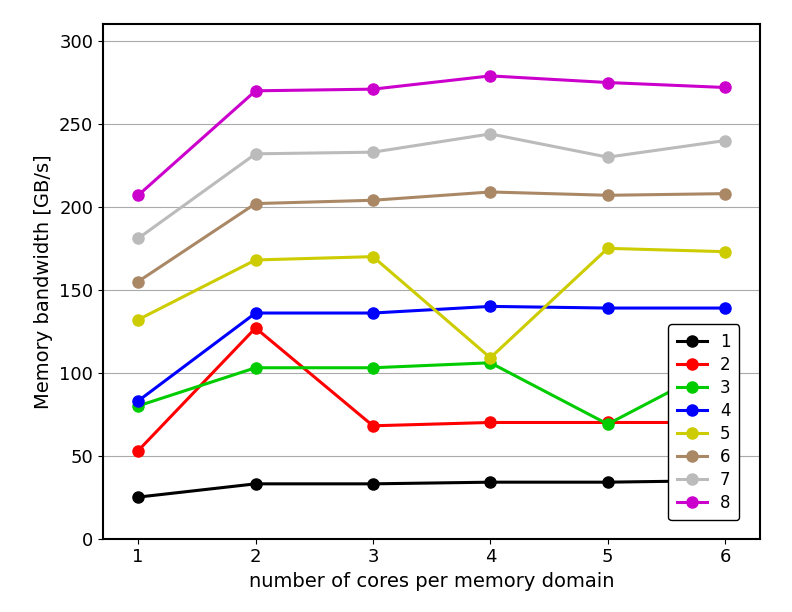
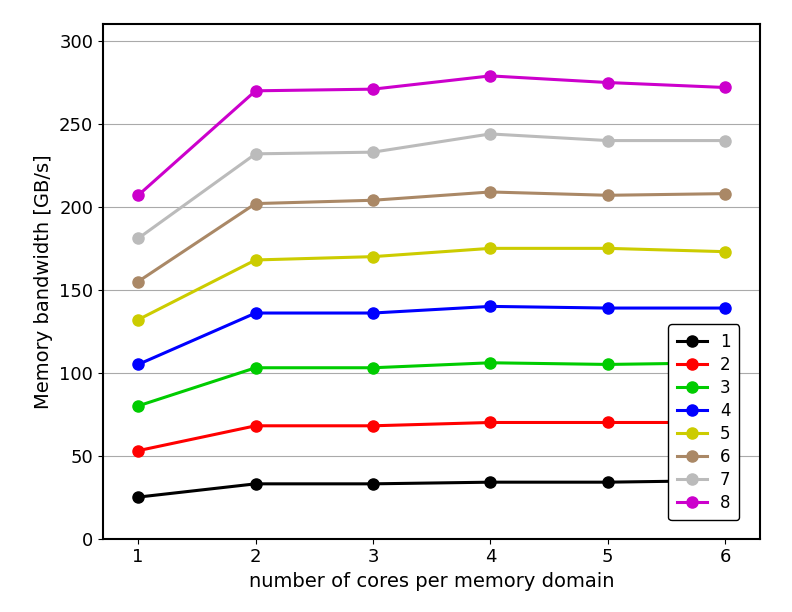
4/1: 83 -> 105
2/2: 127 -> 68
5/4: 109 -> 175
3/5: 69 -> 105
7/5: 230 -> 240
